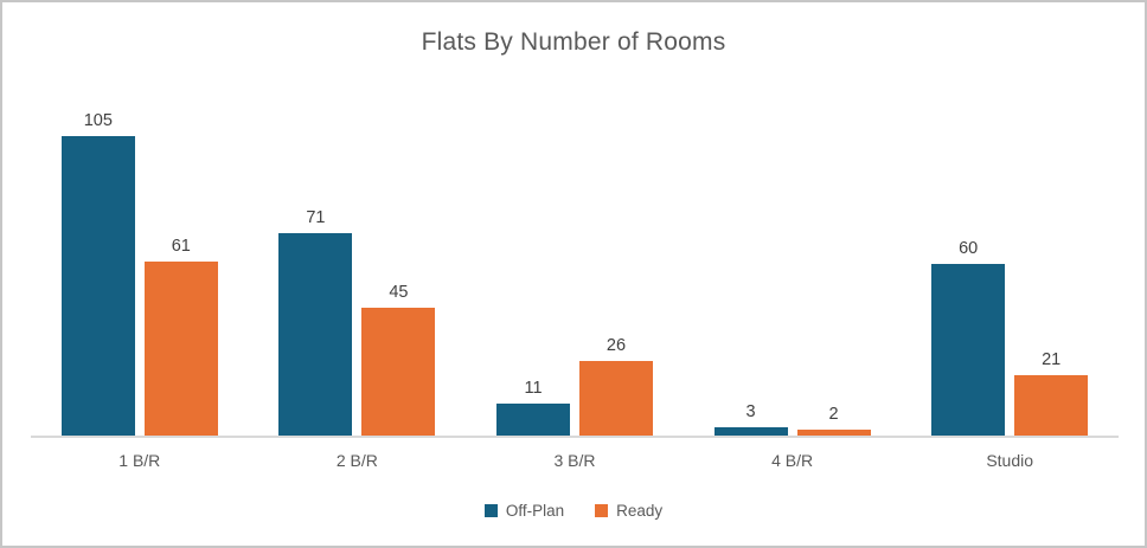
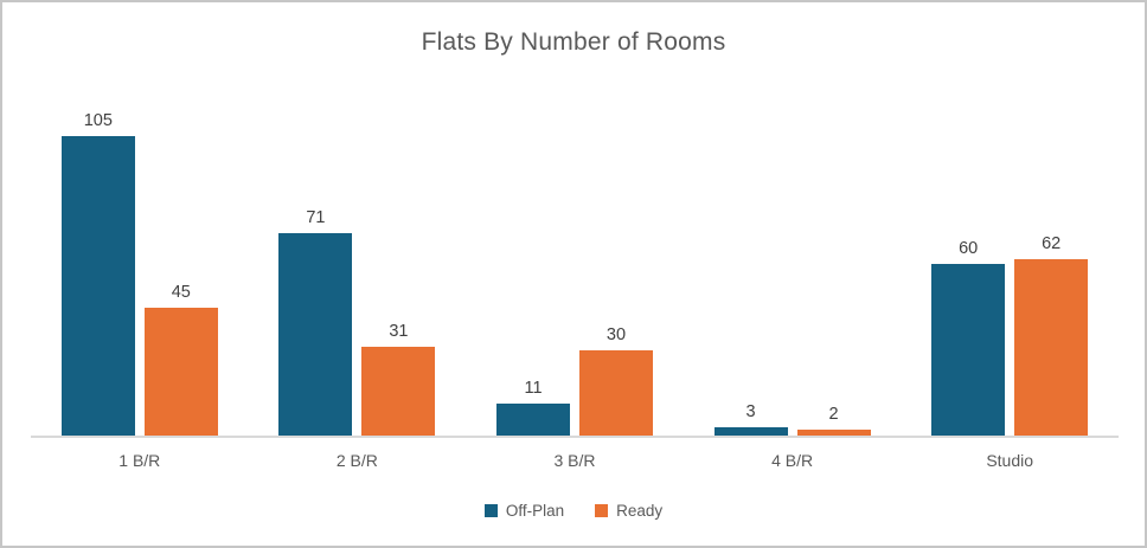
Ready/1 B/R: 61 -> 45
Ready/2 B/R: 45 -> 31
Ready/3 B/R: 26 -> 30
Ready/Studio: 21 -> 62
